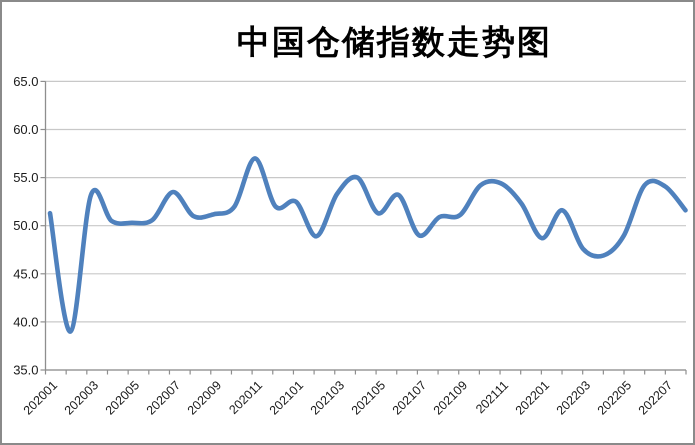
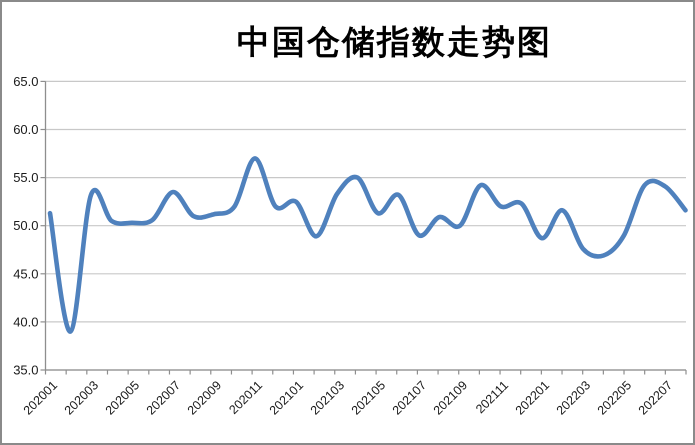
202109: 51 -> 50
202111: 54 -> 52
